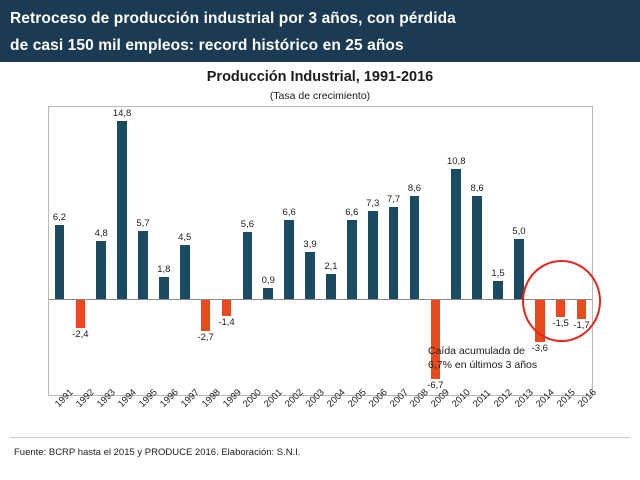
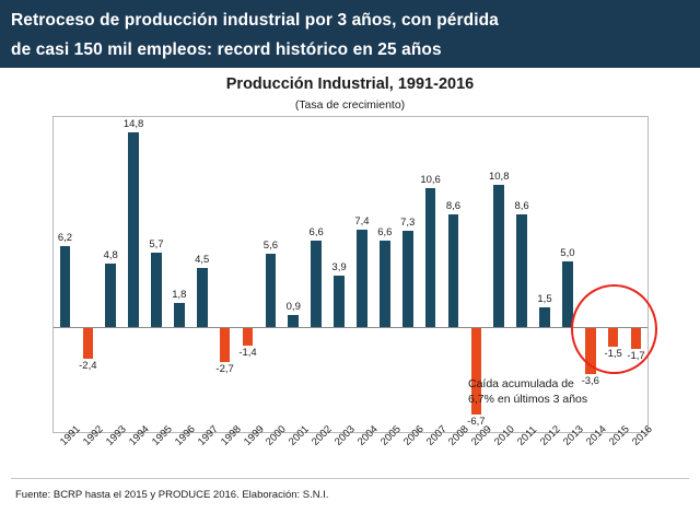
2004: 2,1 -> 7,4
2007: 7,7 -> 10,6
